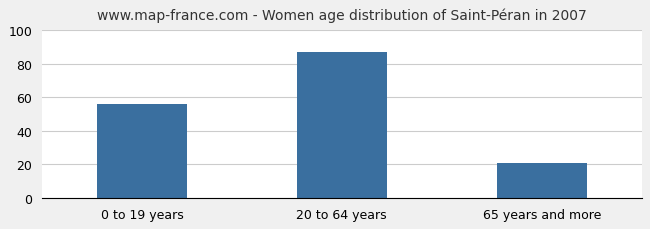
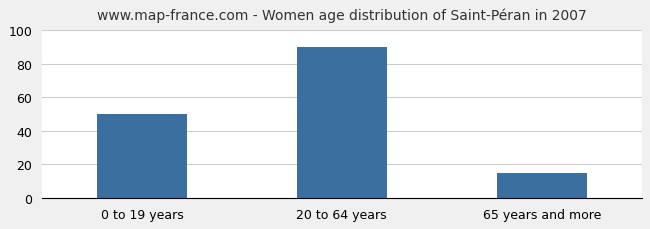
0 to 19 years: 56 -> 50
20 to 64 years: 87 -> 90
65 years and more: 21 -> 15
